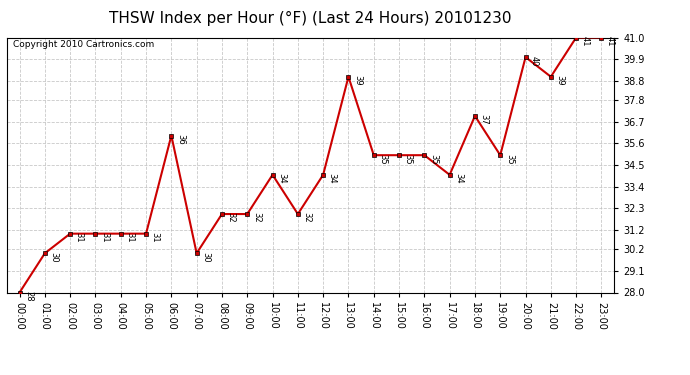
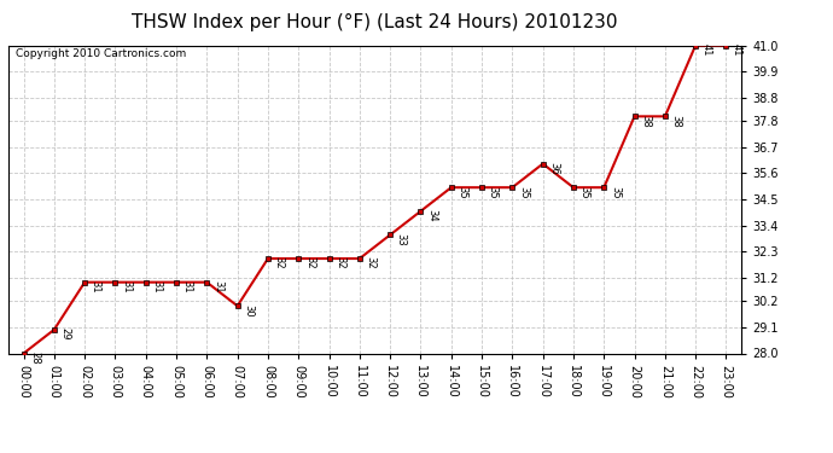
01:00: 30 -> 29
06:00: 36 -> 31
10:00: 34 -> 32
12:00: 34 -> 33
13:00: 39 -> 34
17:00: 34 -> 36
18:00: 37 -> 35
20:00: 40 -> 38
21:00: 39 -> 38
